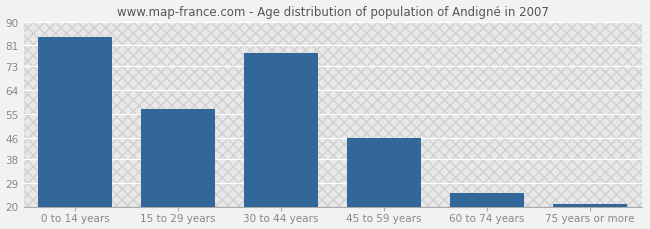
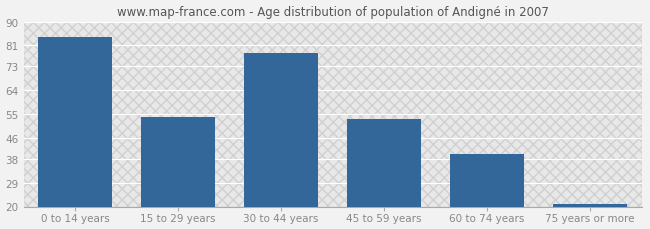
15 to 29 years: 57 -> 54
45 to 59 years: 46 -> 53
60 to 74 years: 25 -> 40
